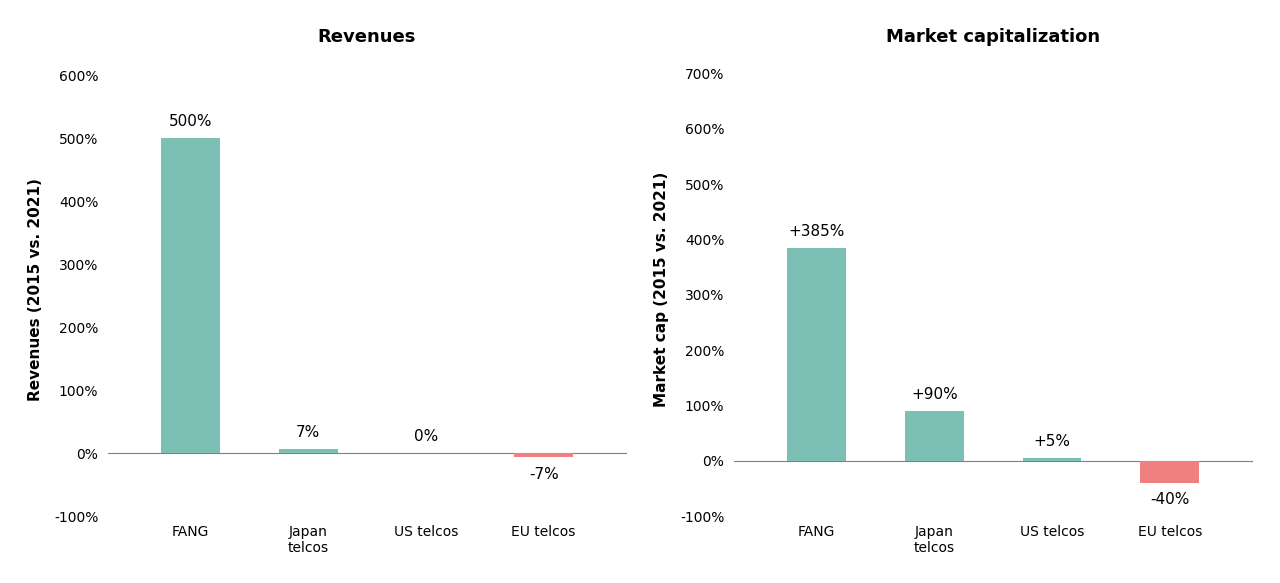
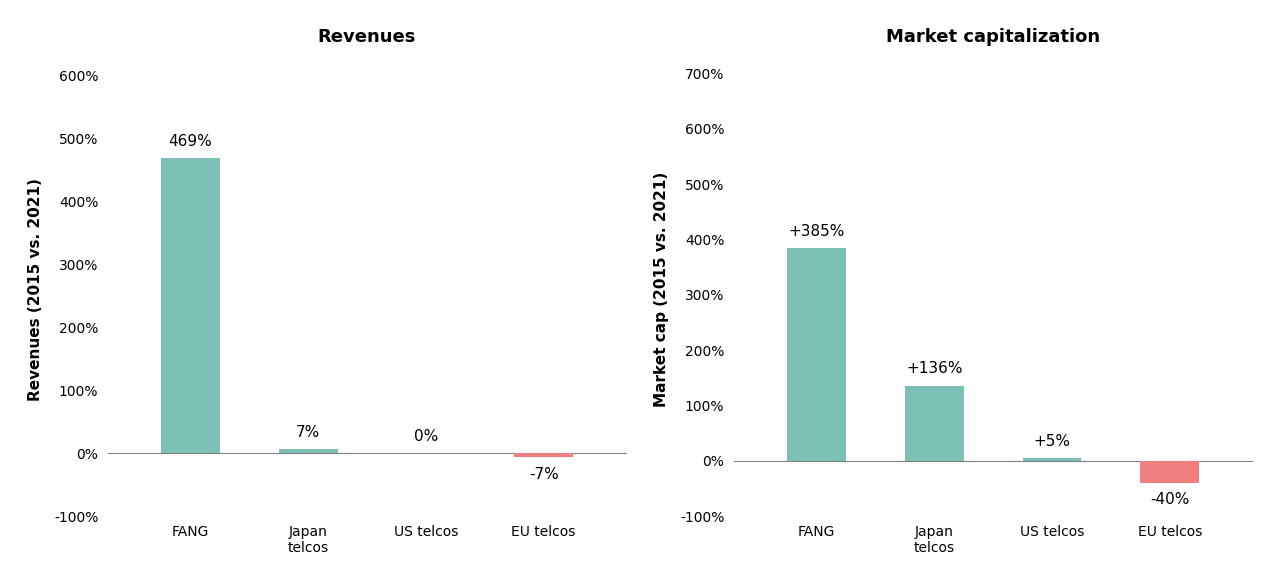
Revenues/FANG: 500% -> 469%
Market capitalization/Japan telcos: +90% -> +136%
